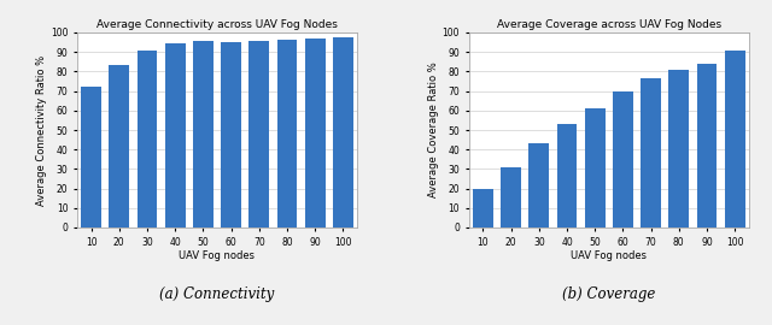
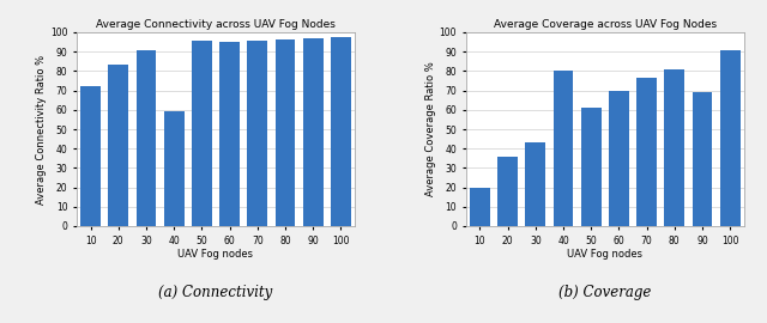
Average Connectivity across UAV Fog Nodes/40: 94 -> 59
Average Coverage across UAV Fog Nodes/20: 31 -> 36
Average Coverage across UAV Fog Nodes/40: 53 -> 80
Average Coverage across UAV Fog Nodes/90: 84 -> 69
